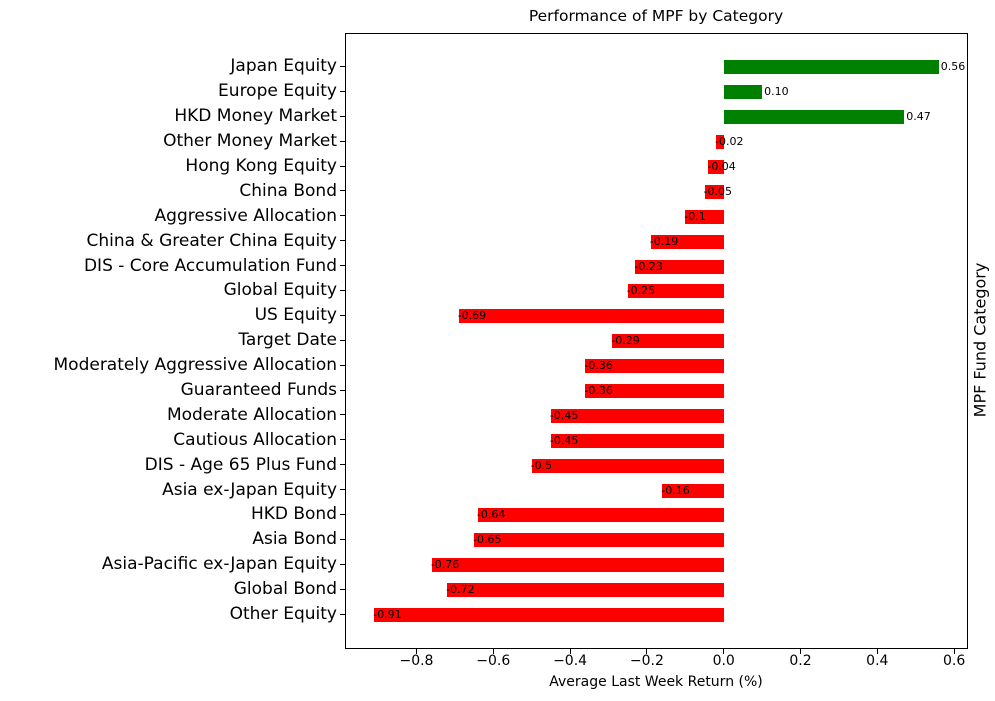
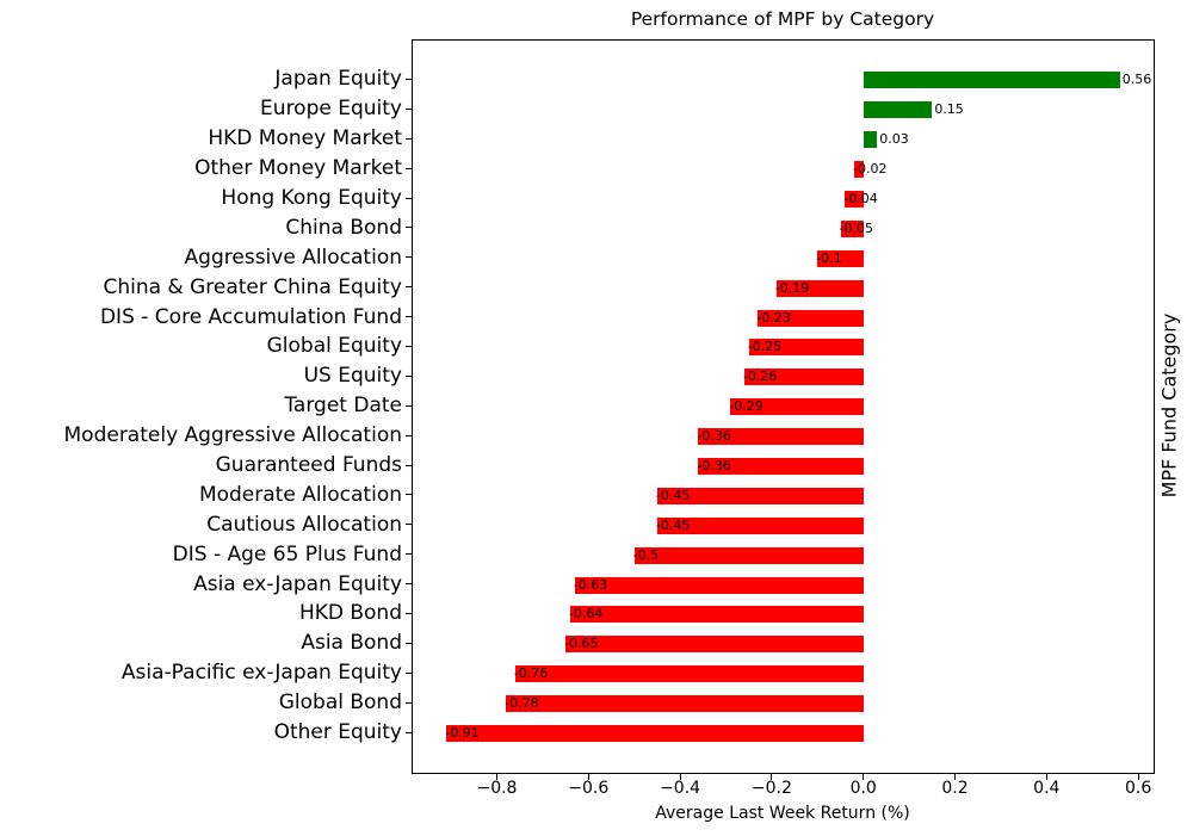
Europe Equity: 0.10 -> 0.15
HKD Money Market: 0.47 -> 0.03
US Equity: -0.69 -> -0.26
Asia ex-Japan Equity: -0.16 -> -0.63
Global Bond: -0.72 -> -0.78
